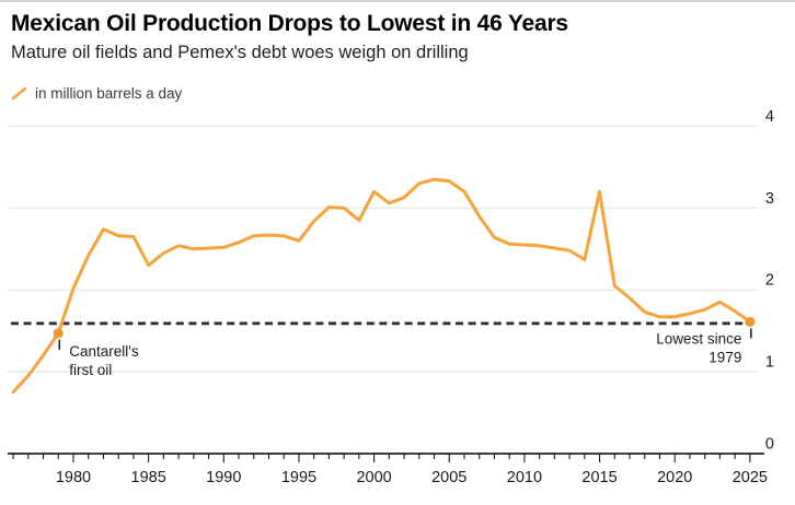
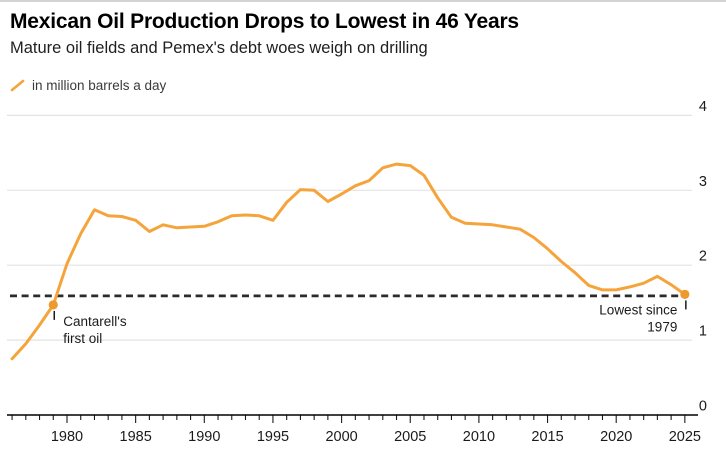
1985: 2.3 -> 2.6
2000: 3.2 -> 3.0
2015: 3.2 -> 2.2
